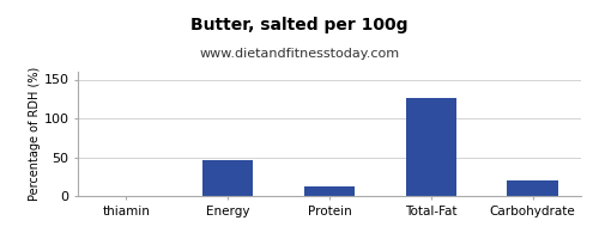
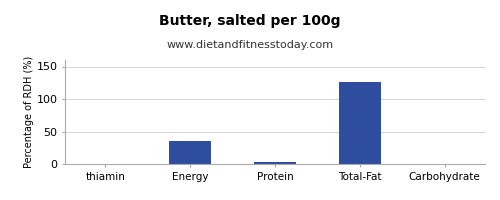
Energy: 46 -> 36
Protein: 12 -> 3
Carbohydrate: 20 -> 0
